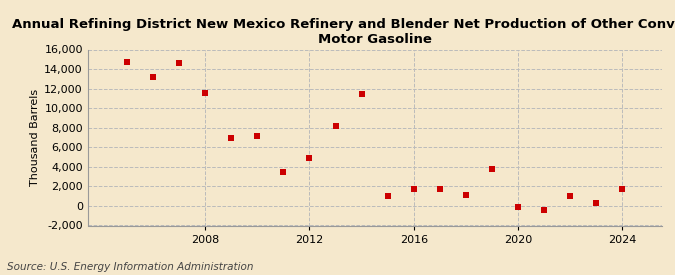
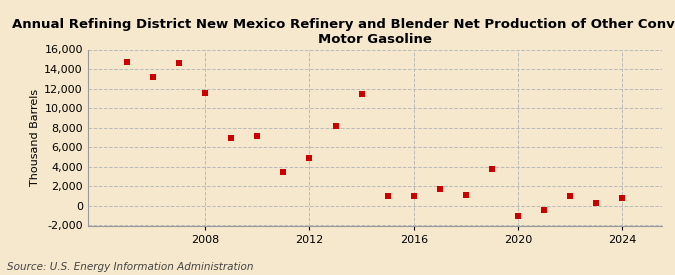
2016: 1,700 -> 1,000
2020: -100 -> -1,000
2024: 1,700 -> 800
